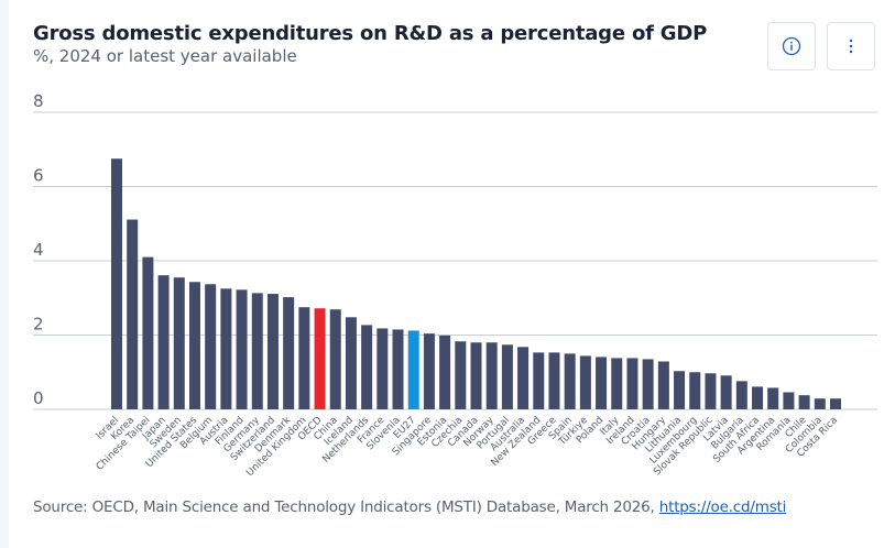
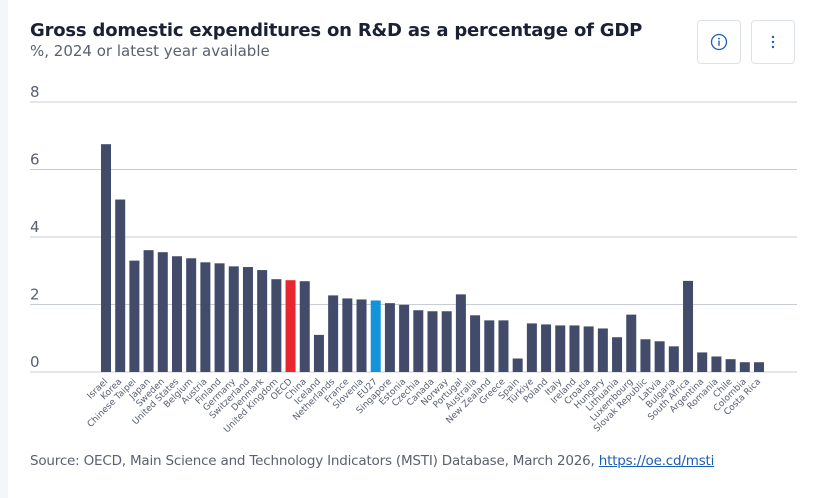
Chinese Taipei: 4.1 -> 3.3
Iceland: 2.5 -> 1.1
Portugal: 1.7 -> 2.3
Spain: 1.5 -> 0.4
Luxembourg: 1.0 -> 1.7
South Africa: 0.6 -> 2.7
